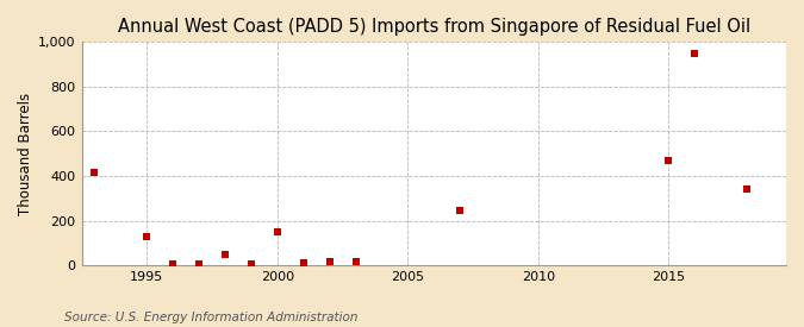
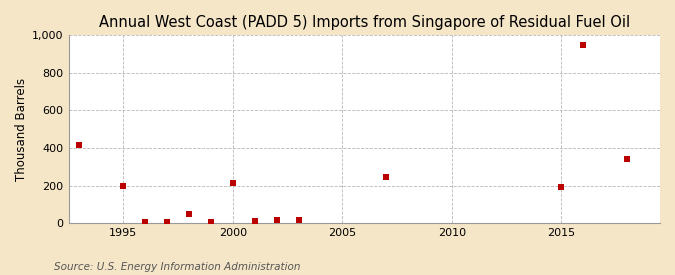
1995: 130 -> 200
2000: 150 -> 220
2015: 470 -> 190
